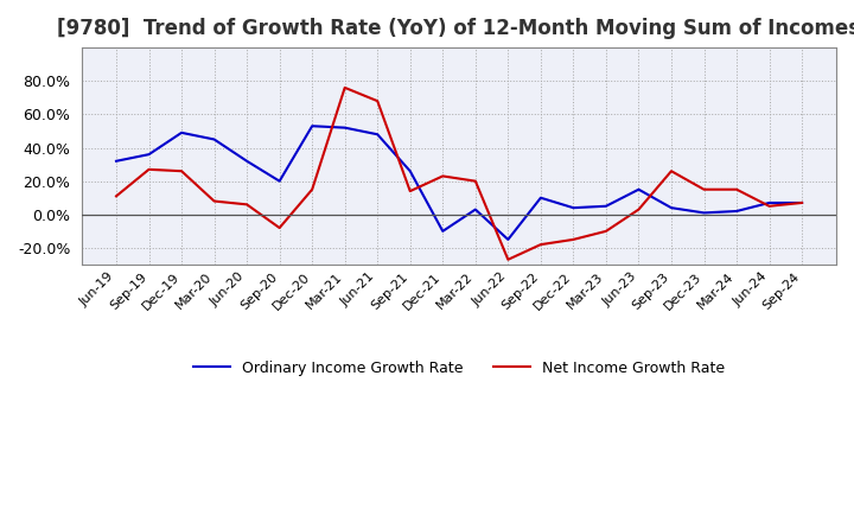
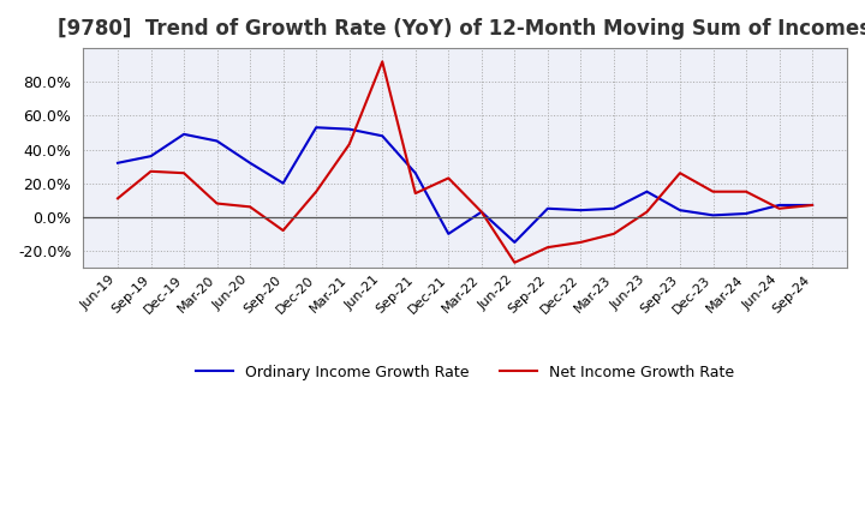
Net Income Growth Rate/Mar-21: 76% -> 43%
Net Income Growth Rate/Jun-21: 68% -> 92%
Net Income Growth Rate/Mar-22: 20% -> 3%
Ordinary Income Growth Rate/Sep-22: 10% -> 5%
